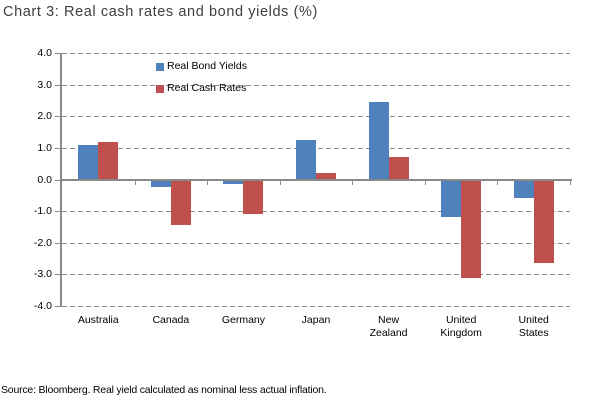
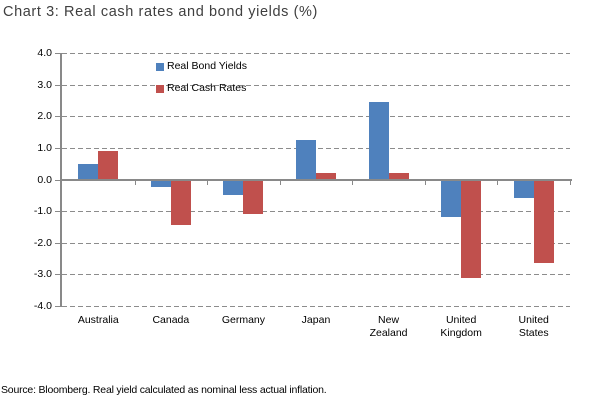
Real Bond Yields/Australia: 1.1 -> 0.5
Real Cash Rates/Australia: 1.2 -> 0.9
Real Bond Yields/Germany: -0.1 -> -0.5
Real Cash Rates/New Zealand: 0.7 -> 0.2
